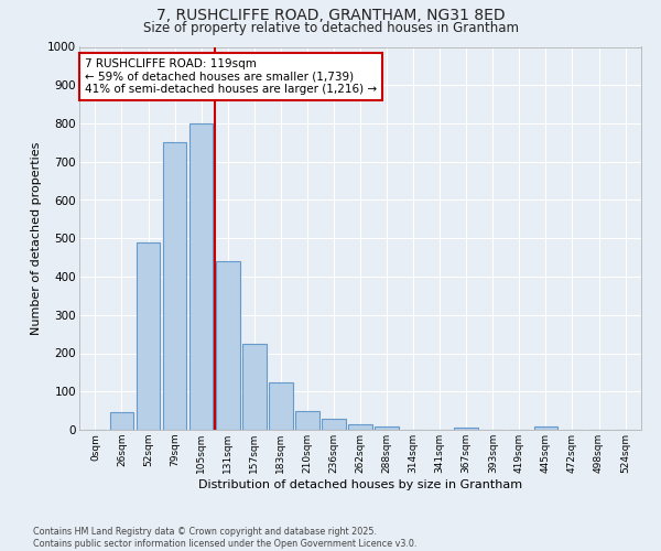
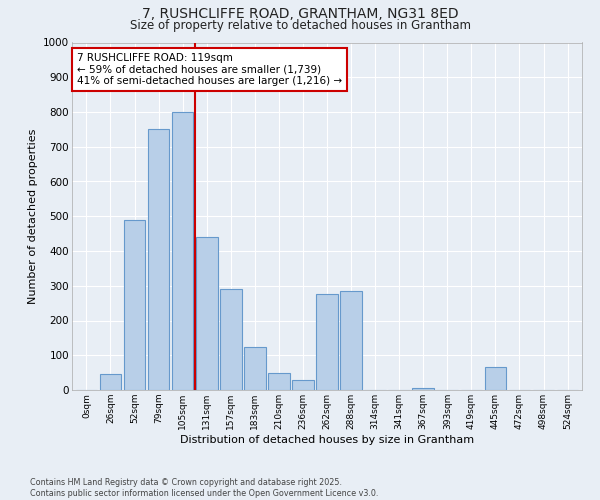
157sqm: 225 -> 290
262sqm: 15 -> 275
288sqm: 10 -> 285
445sqm: 10 -> 65
